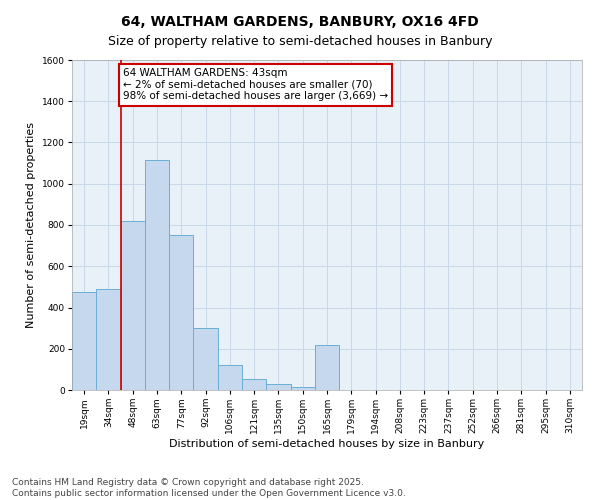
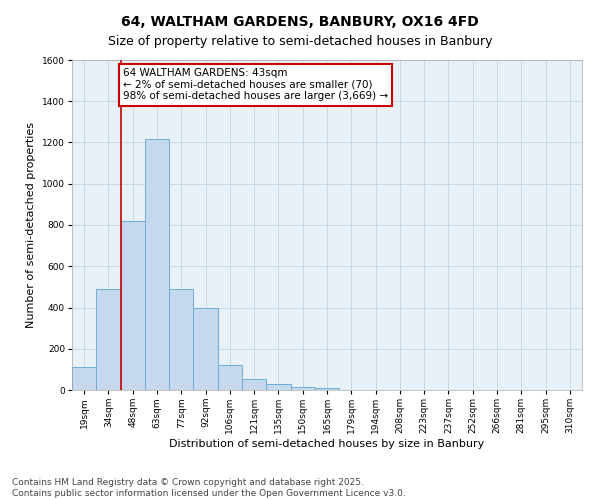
19sqm: 475 -> 110
63sqm: 1115 -> 1215
77sqm: 750 -> 490
92sqm: 300 -> 400
165sqm: 220 -> 10
